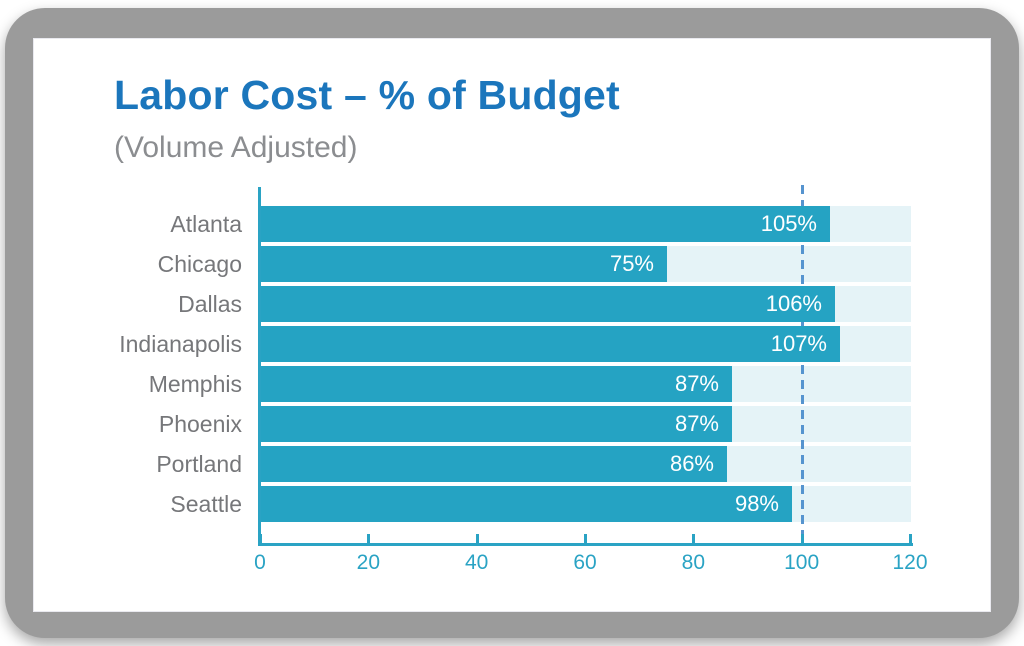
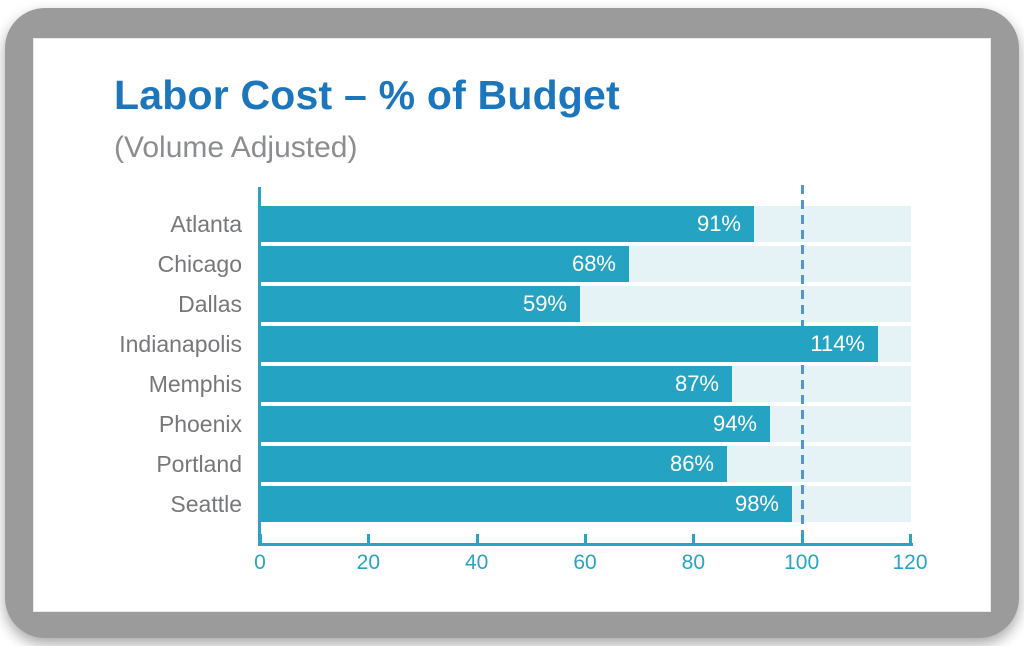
Atlanta: 105% -> 91%
Chicago: 75% -> 68%
Dallas: 106% -> 59%
Indianapolis: 107% -> 114%
Phoenix: 87% -> 94%
